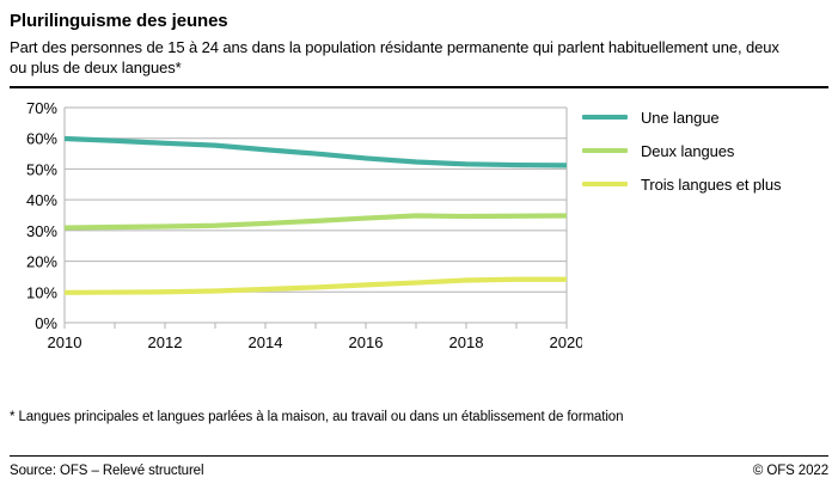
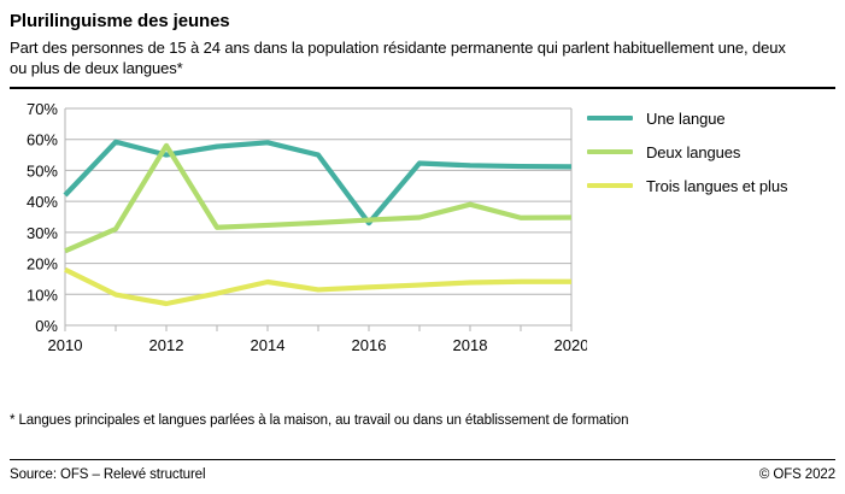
Une langue/2010: 60% -> 42%
Deux langues/2010: 31% -> 24%
Trois langues et plus/2010: 10% -> 18%
Une langue/2012: 58% -> 55%
Deux langues/2012: 31% -> 58%
Trois langues et plus/2012: 10% -> 7%
Une langue/2014: 56% -> 59%
Trois langues et plus/2014: 11% -> 14%
Une langue/2016: 54% -> 33%
Deux langues/2018: 35% -> 39%
